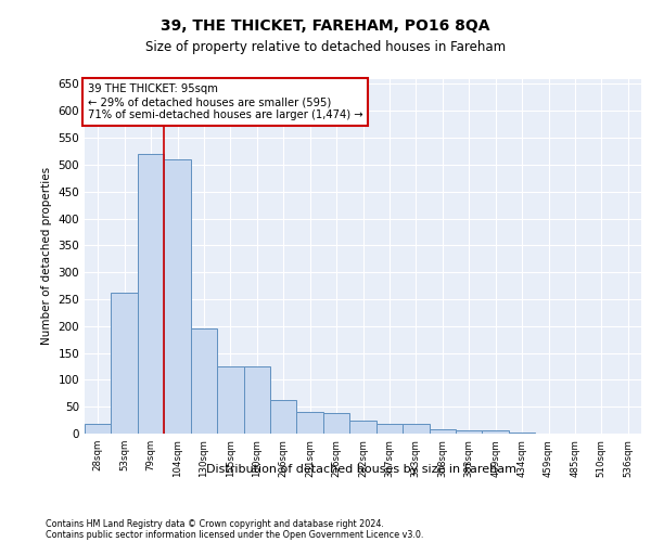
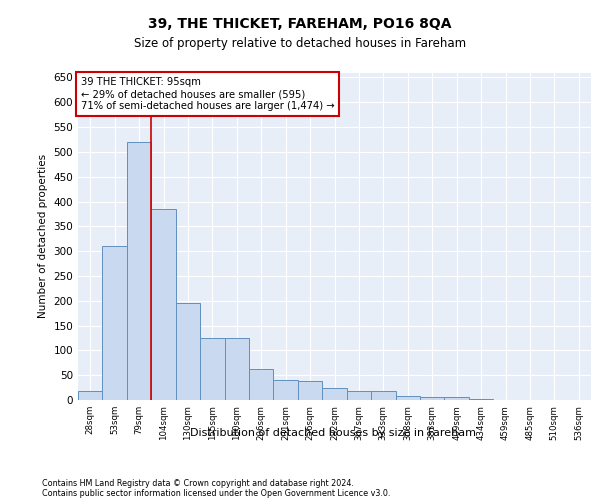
53sqm: 262 -> 310
104sqm: 510 -> 385
